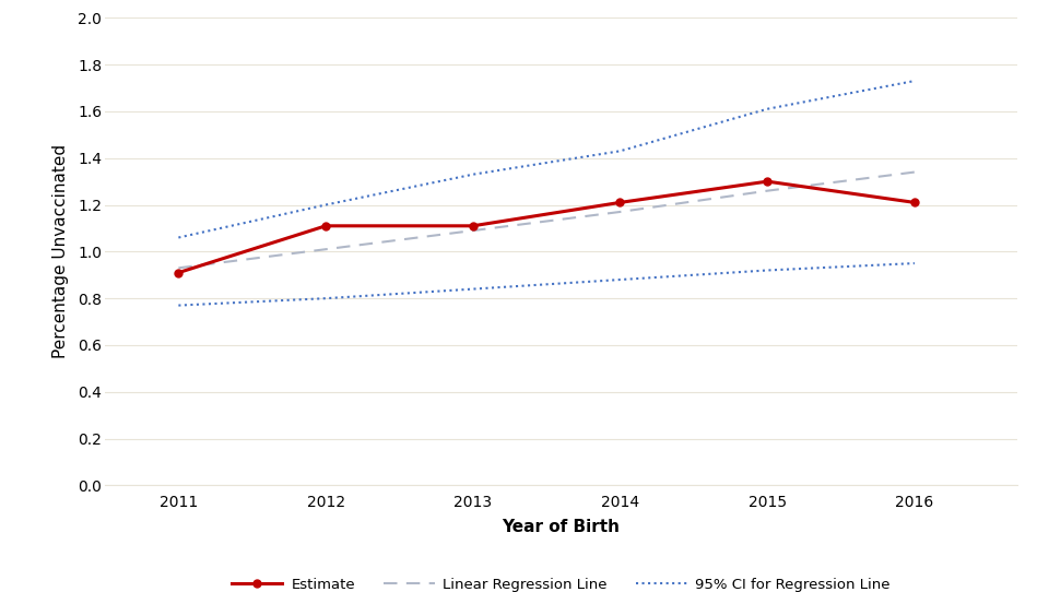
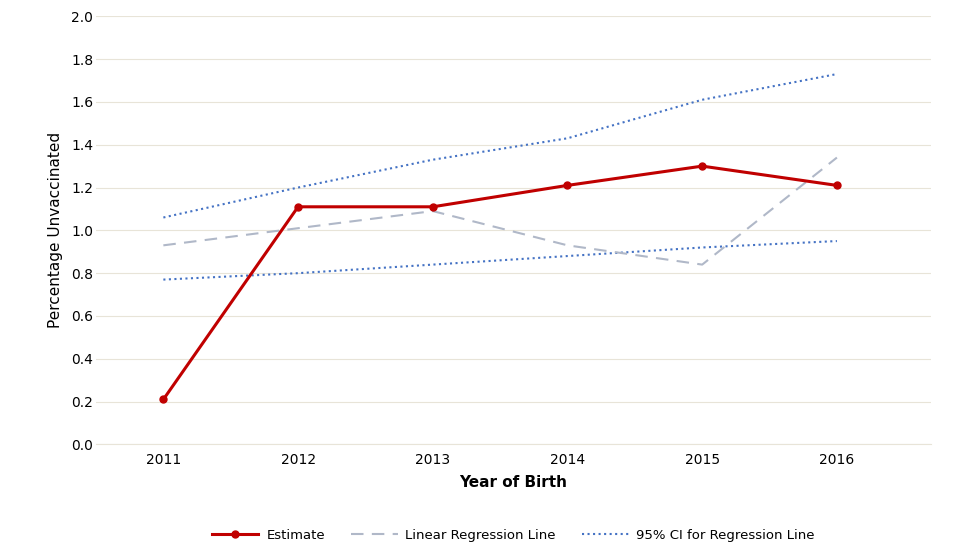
Estimate/2011: 0.91 -> 0.21
Linear Regression Line/2014: 1.17 -> 0.93
Linear Regression Line/2015: 1.26 -> 0.84
